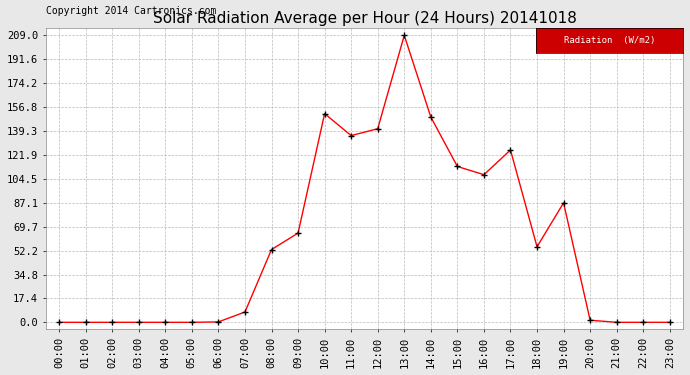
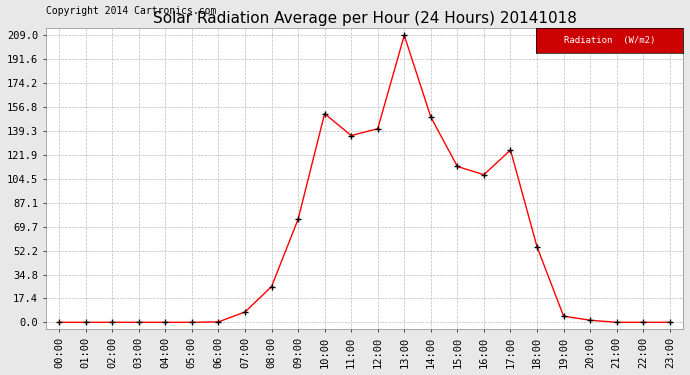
08:00: 53 -> 26
09:00: 65 -> 75
19:00: 87 -> 4
